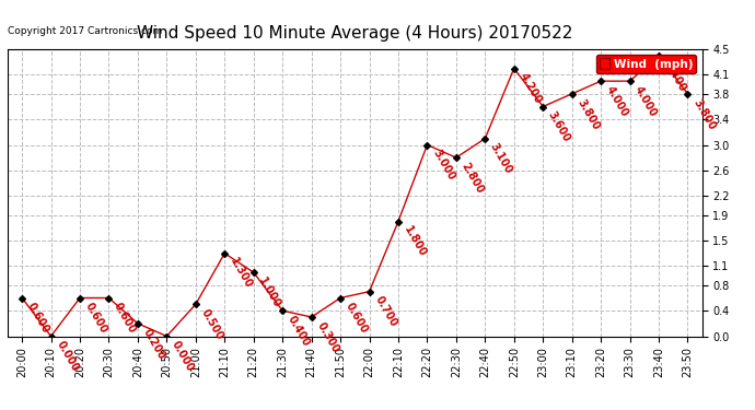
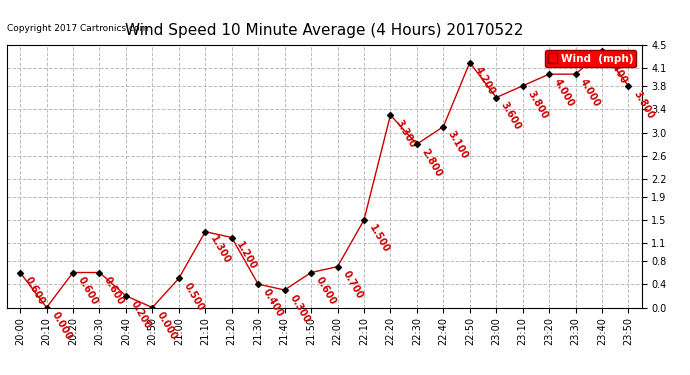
21:20: 1.000 -> 1.200
22:10: 1.800 -> 1.500
22:20: 3.000 -> 3.300
